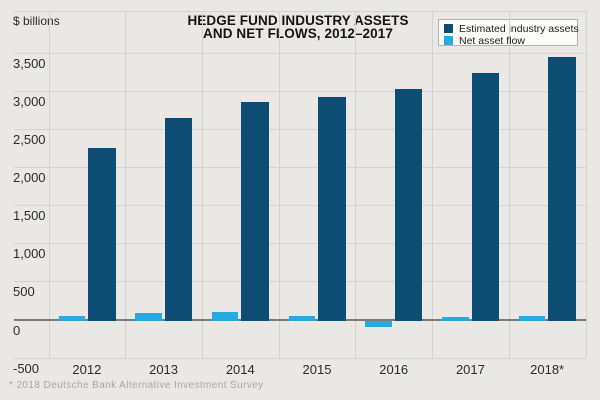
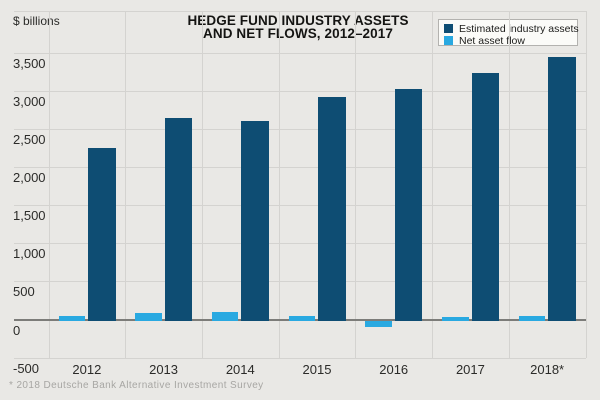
Estimated industry assets/2014: 2900 -> 2600
